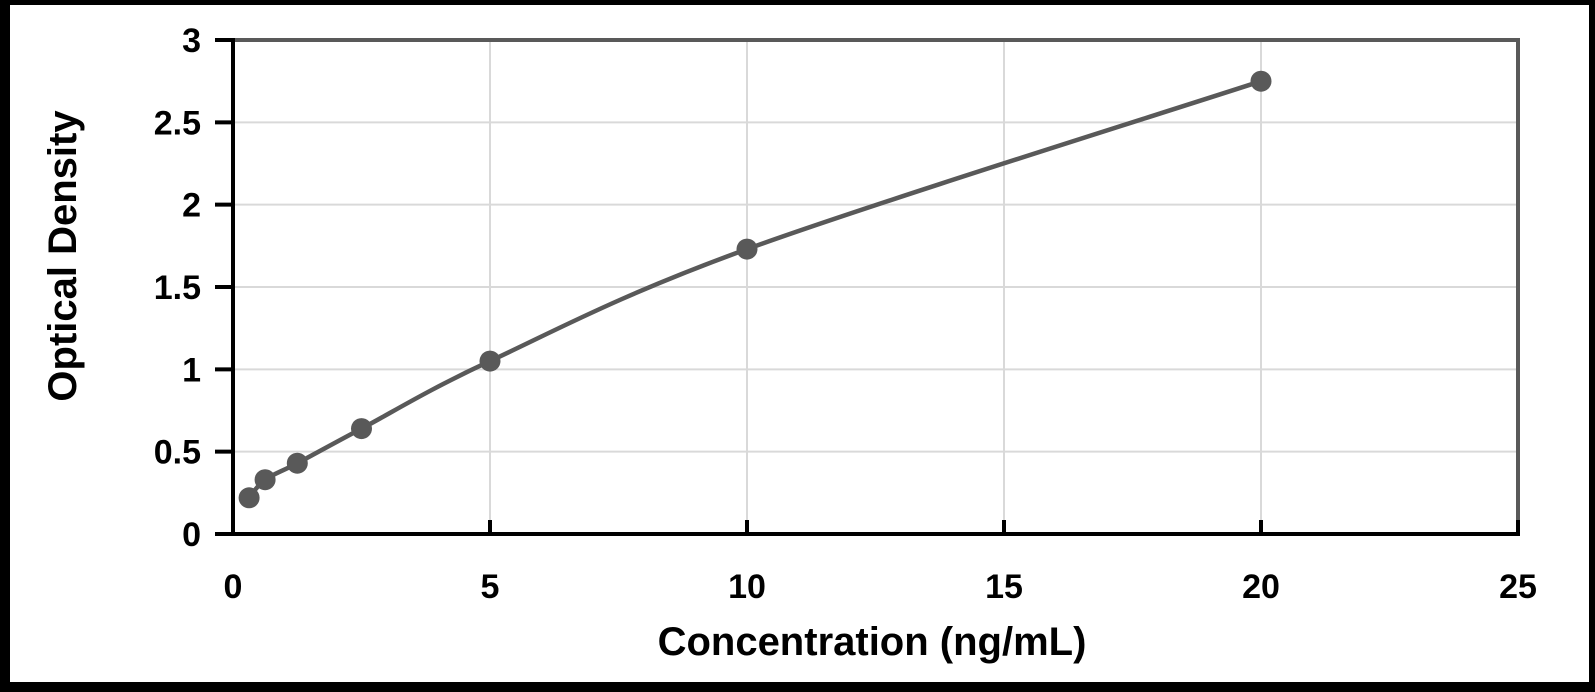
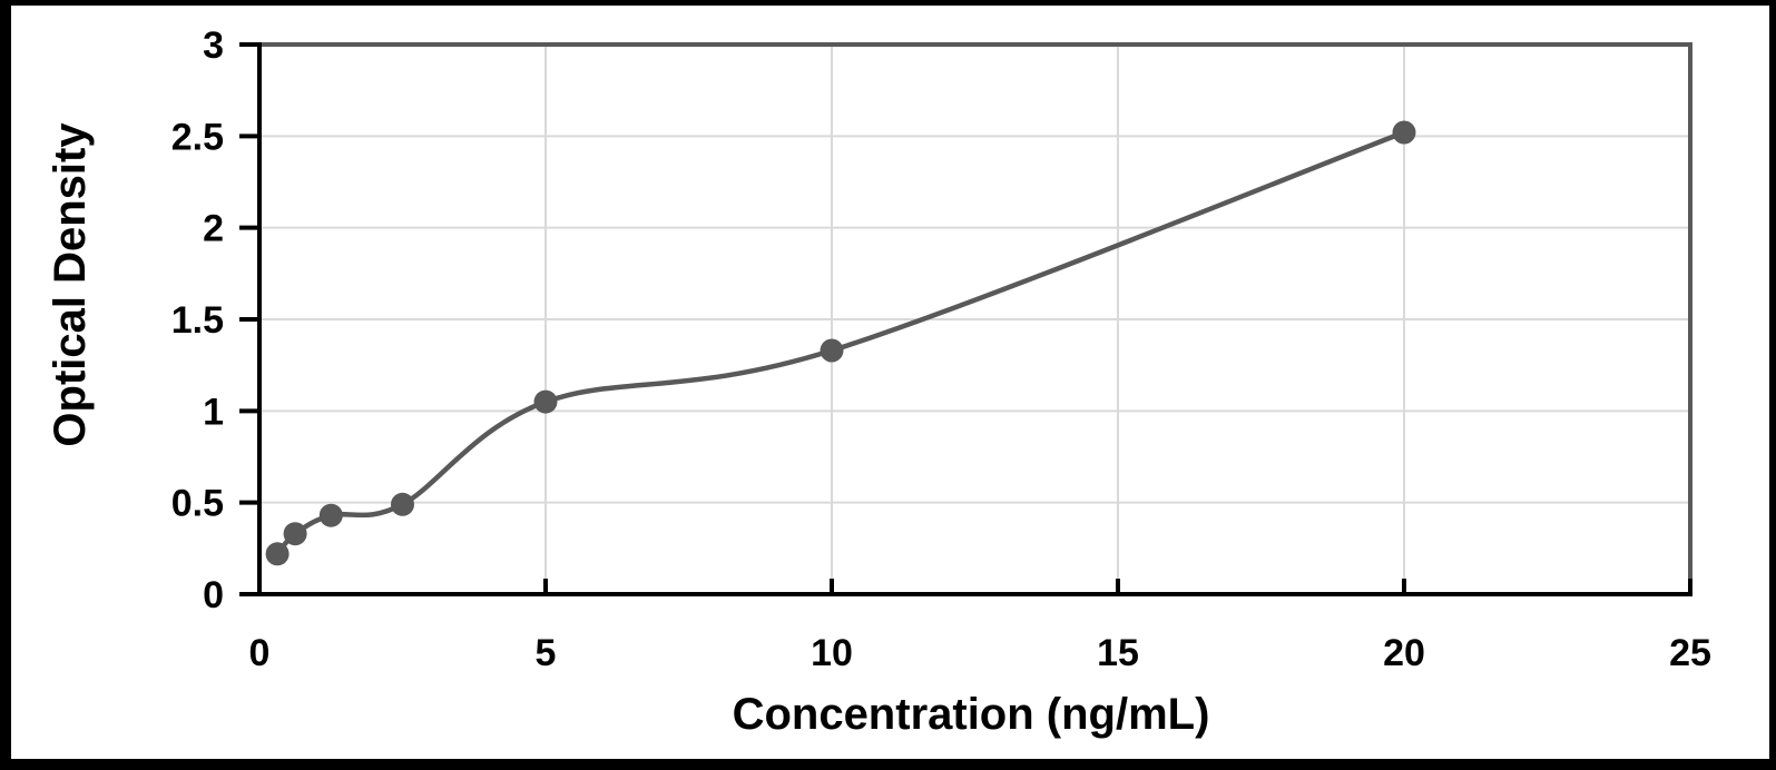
2.5: 0.64 -> 0.49
10: 1.73 -> 1.33
20: 2.75 -> 2.52
